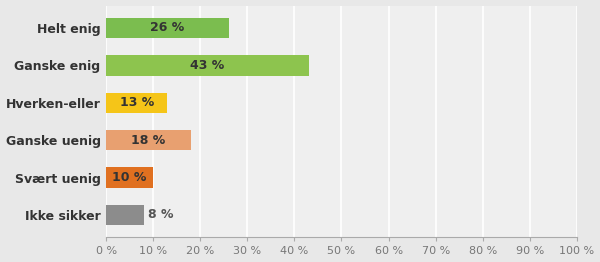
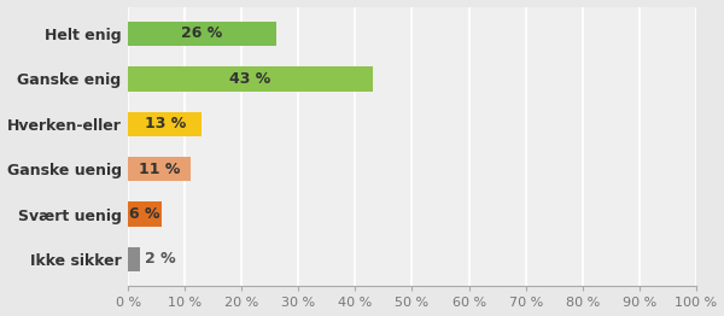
Ganske uenig: 18 -> 11
Svært uenig: 10 -> 6
Ikke sikker: 8 -> 2
